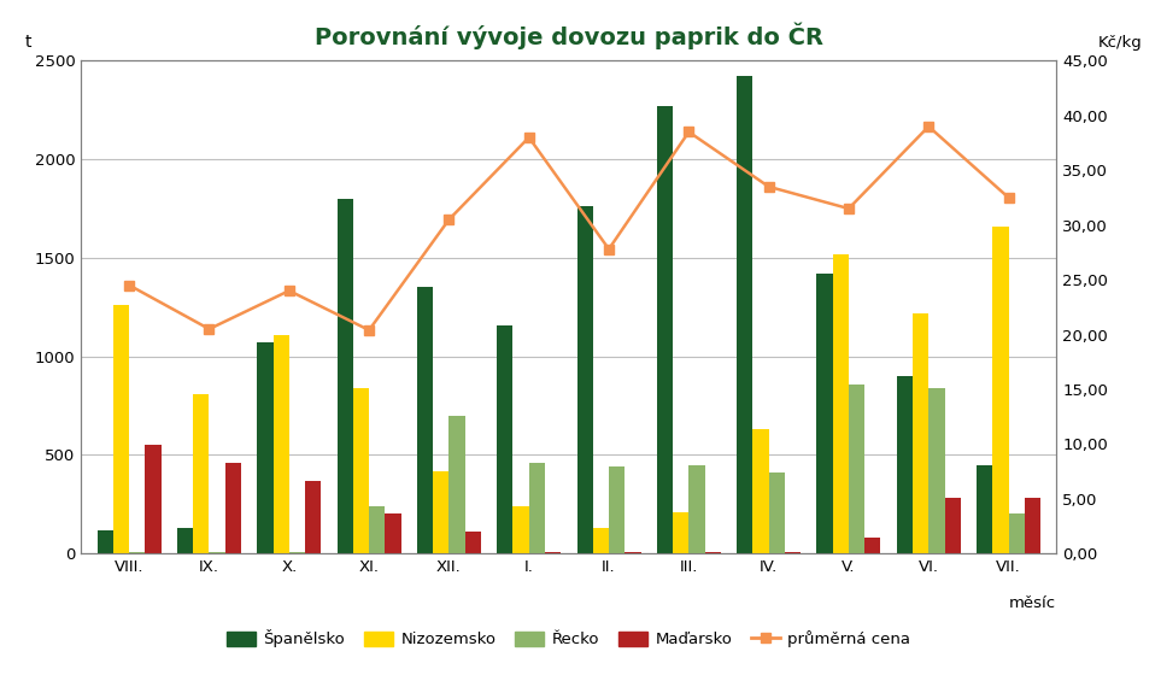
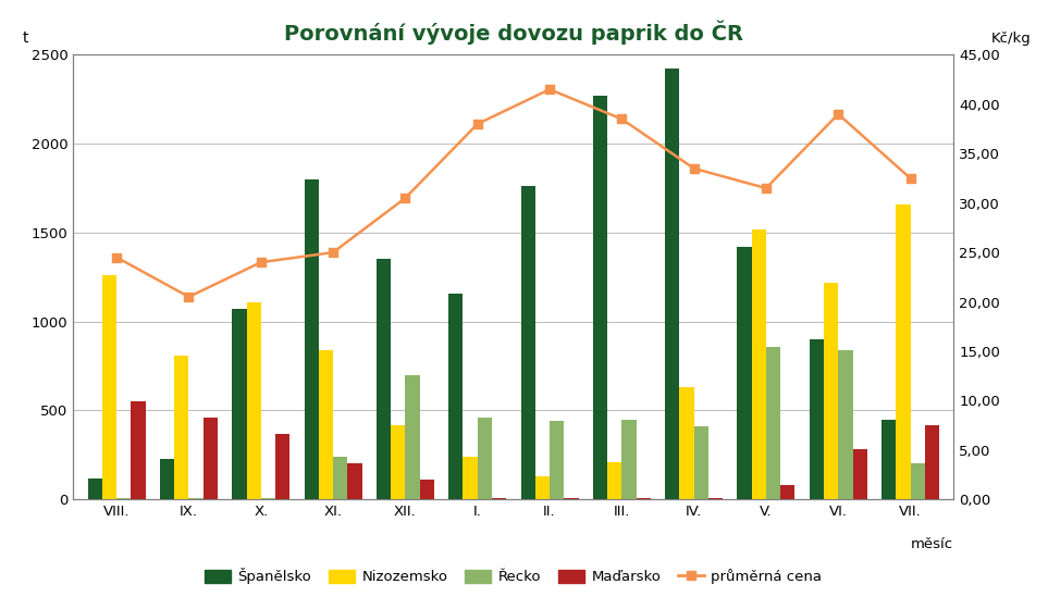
Španělsko/IX.: 130 -> 230
průměrná cena/XI.: 20,4 -> 25,0
průměrná cena/II.: 27,8 -> 41,5
Maďarsko/VII.: 280 -> 420
